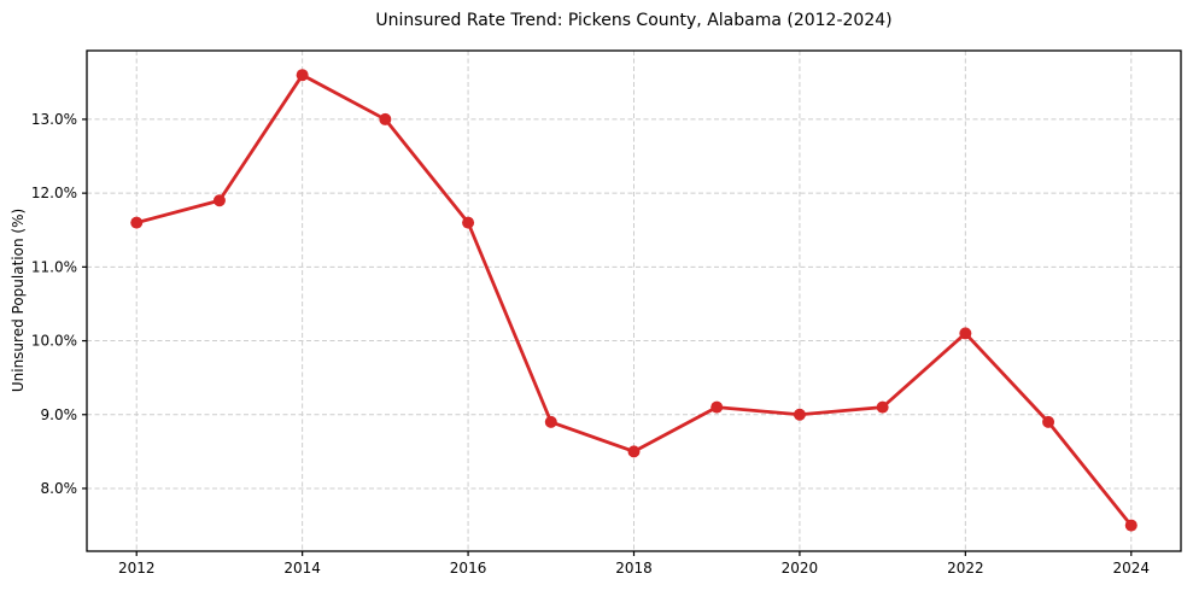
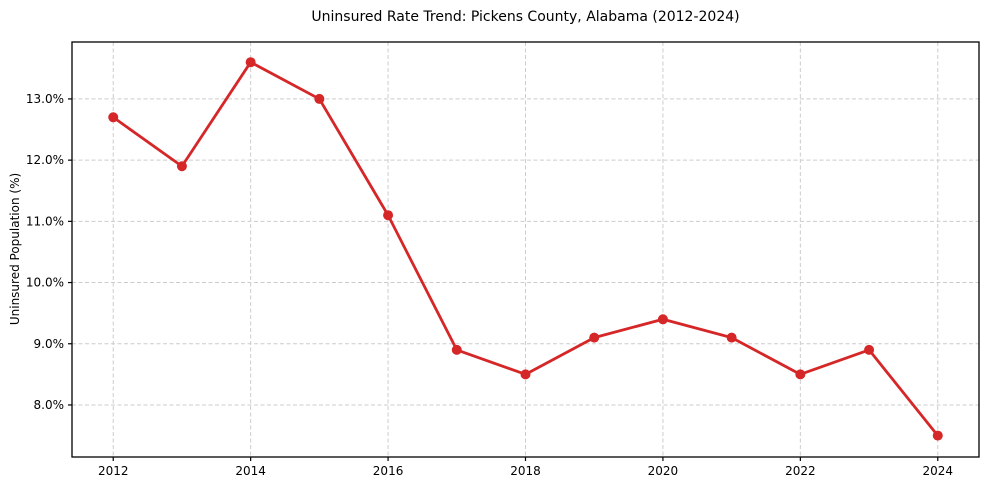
2012: 11.6% -> 12.7%
2016: 11.6% -> 11.1%
2020: 9.0% -> 9.4%
2022: 10.1% -> 8.5%
